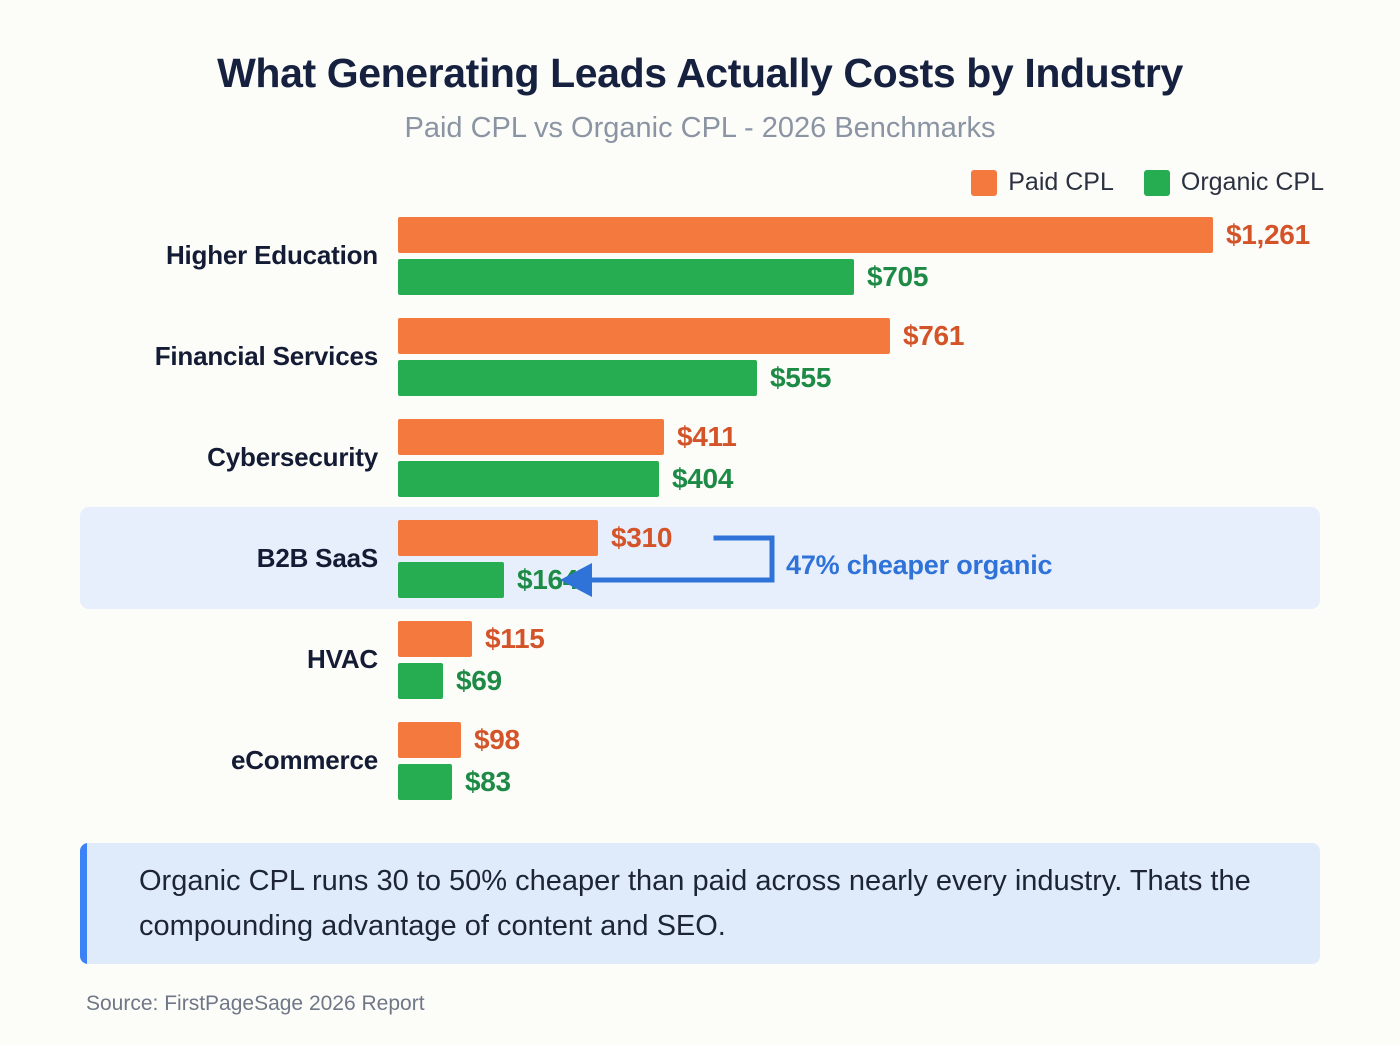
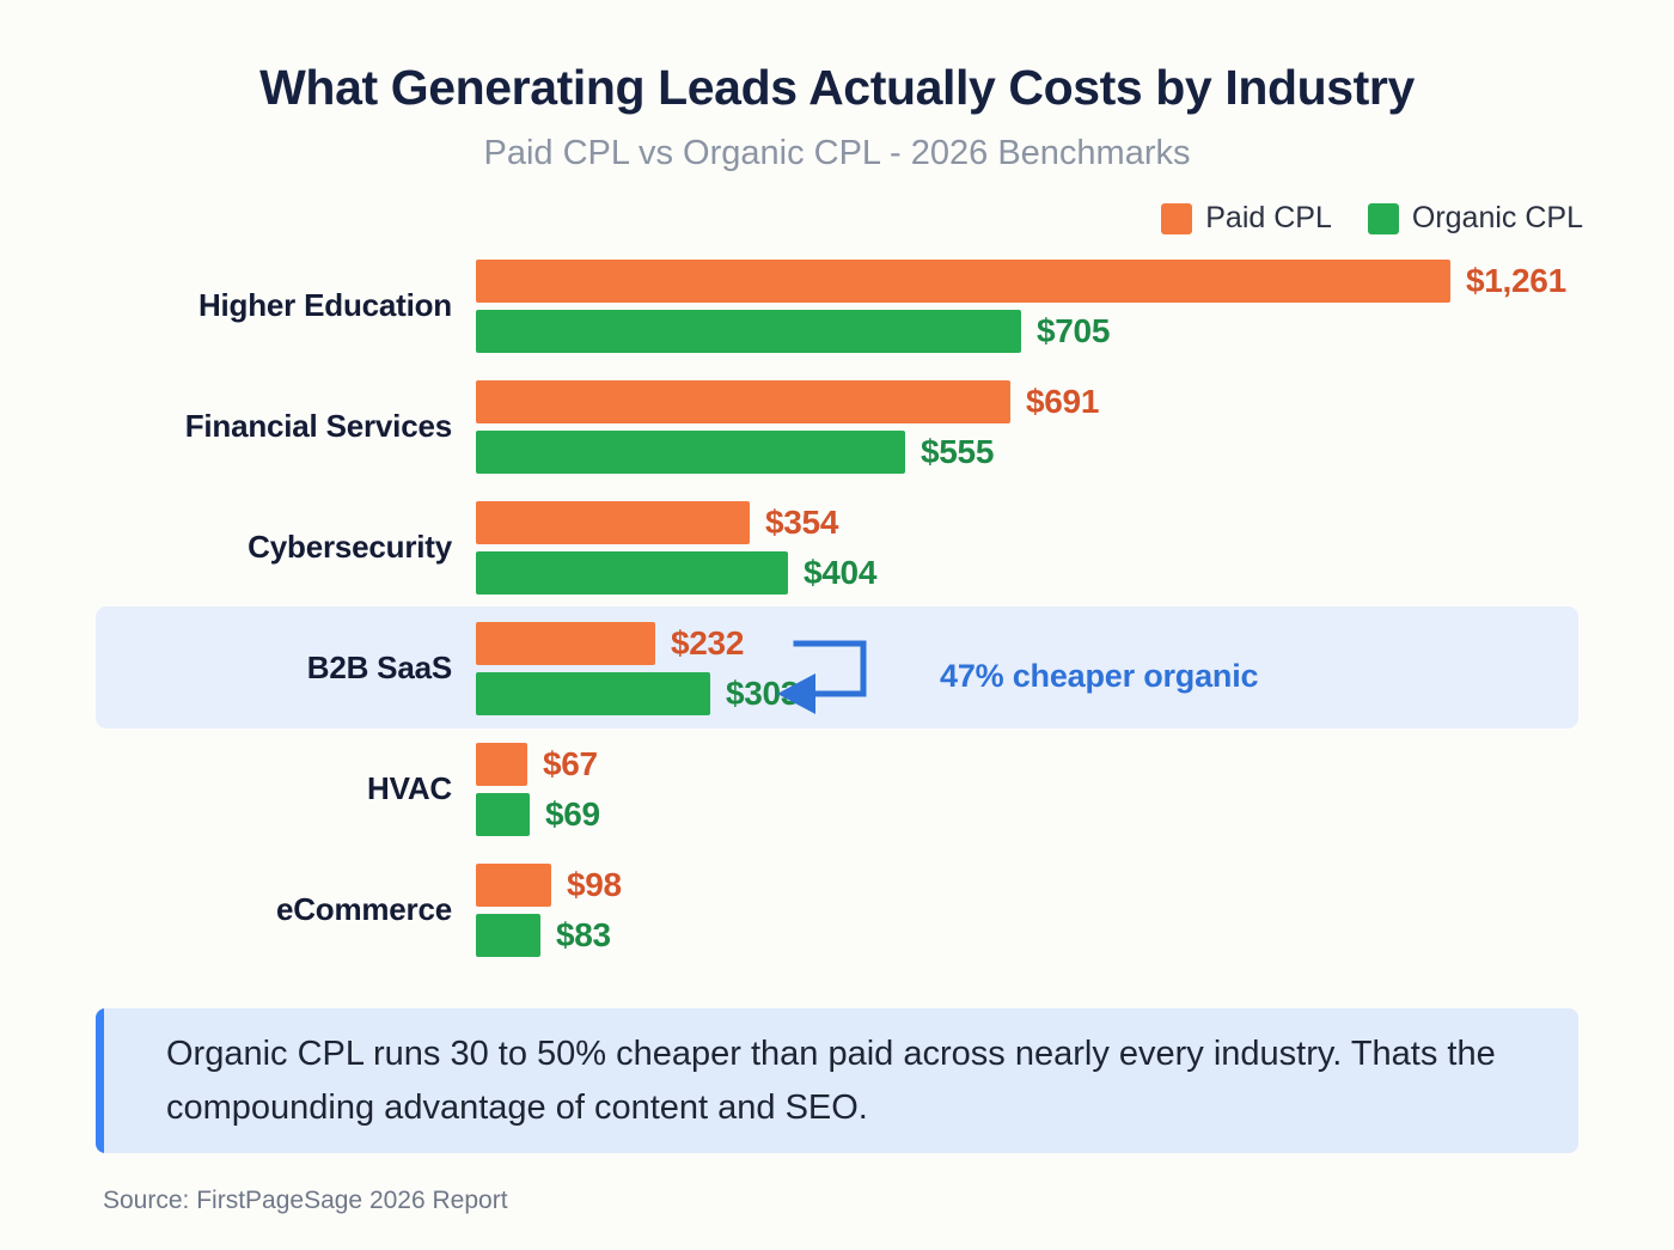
Paid CPL/Financial Services: $761 -> $691
Paid CPL/Cybersecurity: $411 -> $354
Paid CPL/B2B SaaS: $310 -> $232
Organic CPL/B2B SaaS: $164 -> $303
Paid CPL/HVAC: $115 -> $67
